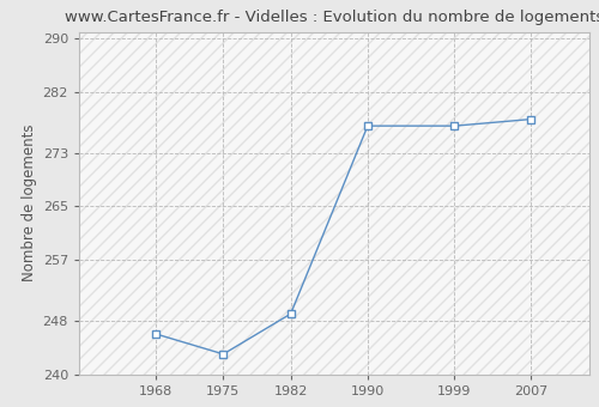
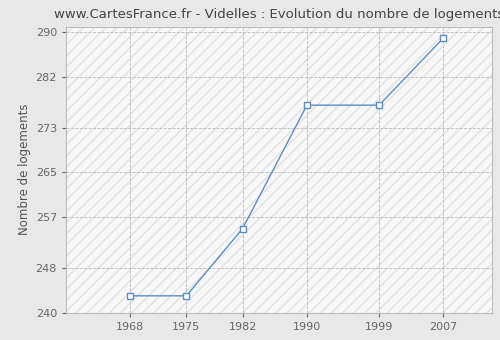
1968: 246 -> 243
1982: 249 -> 255
2007: 278 -> 289
